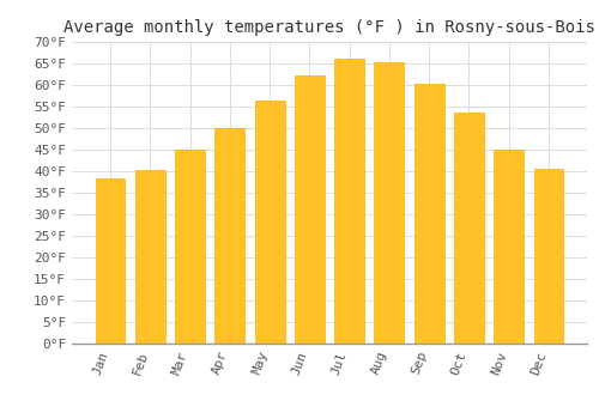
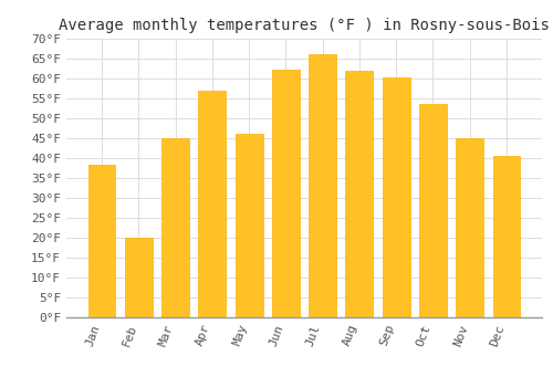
Feb: 40.3°F -> 20.0°F
Apr: 50.0°F -> 57.0°F
May: 56.3°F -> 46.0°F
Aug: 65.3°F -> 62.0°F
